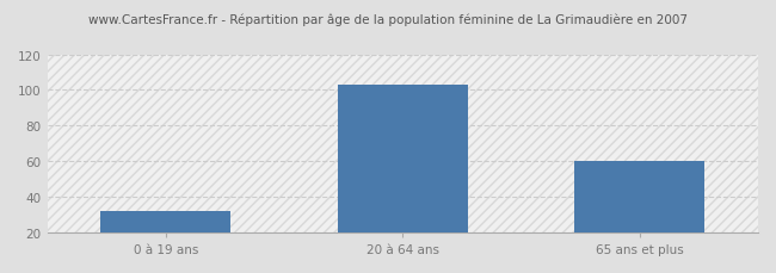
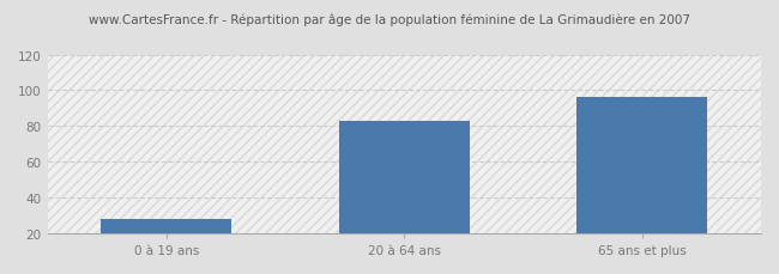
0 à 19 ans: 32 -> 28
20 à 64 ans: 103 -> 83
65 ans et plus: 60 -> 96
